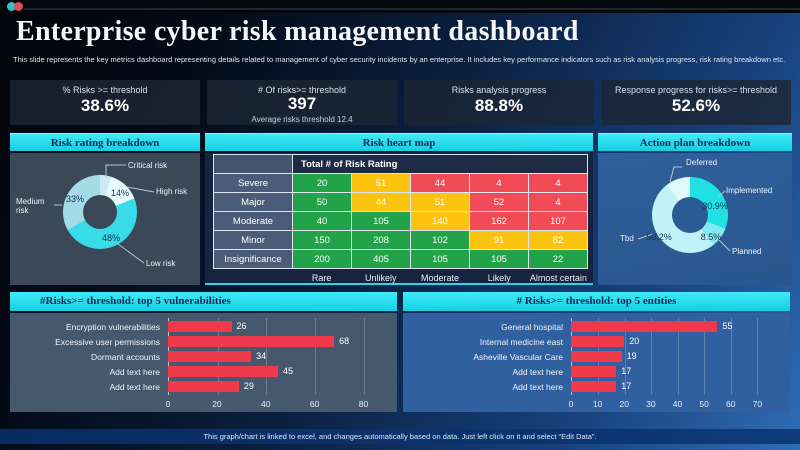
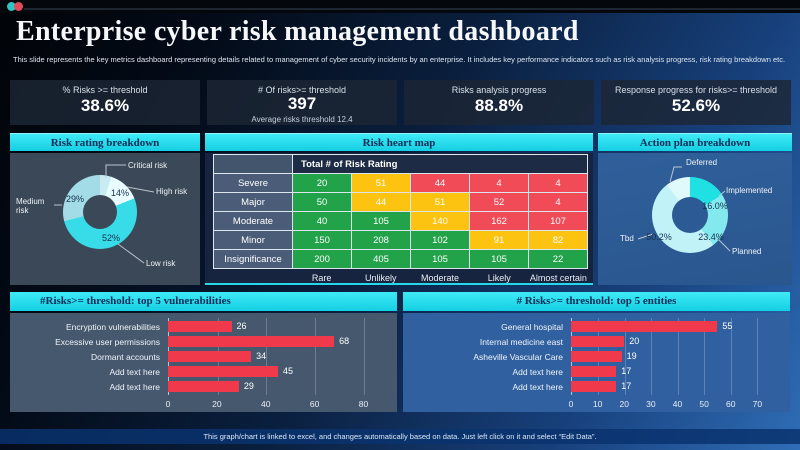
Risk rating breakdown/Low risk: 48% -> 52%
Risk rating breakdown/Medium risk: 33% -> 29%
Action plan breakdown/Implemented: 30.9% -> 16.0%
Action plan breakdown/Planned: 8.5% -> 23.4%
